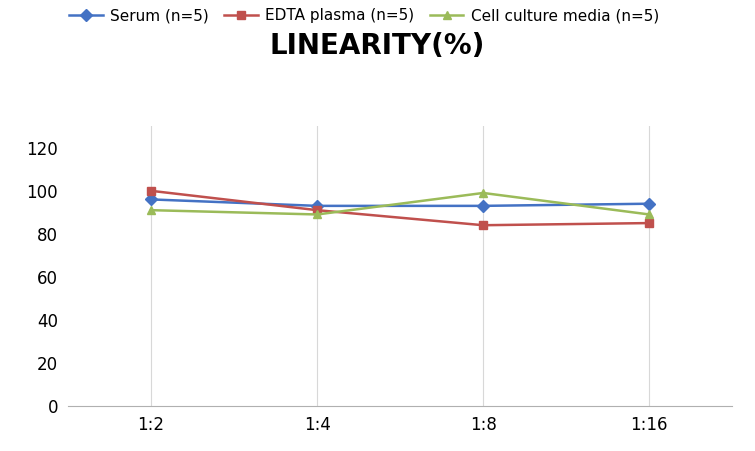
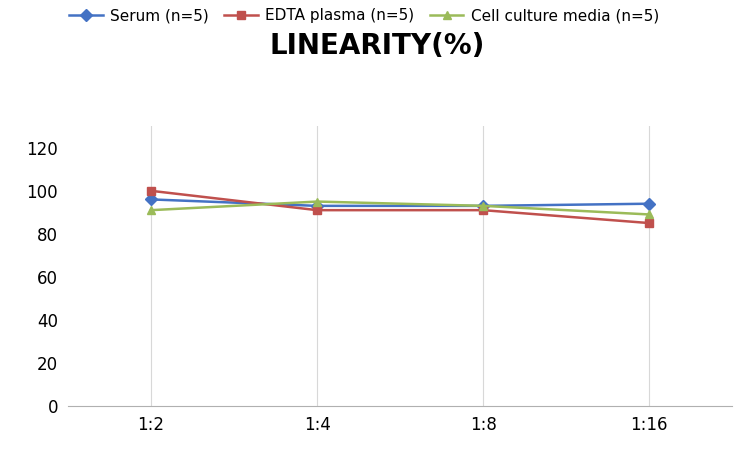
Cell culture media (n=5)/1:4: 89 -> 95
EDTA plasma (n=5)/1:8: 84 -> 91
Cell culture media (n=5)/1:8: 99 -> 93
